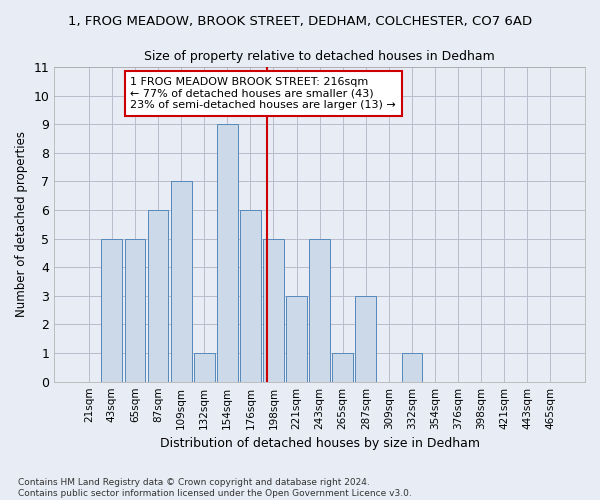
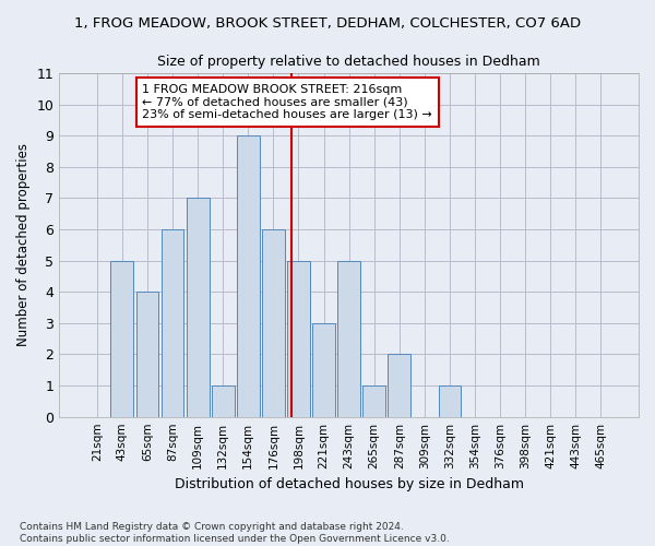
65sqm: 5 -> 4
287sqm: 3 -> 2
